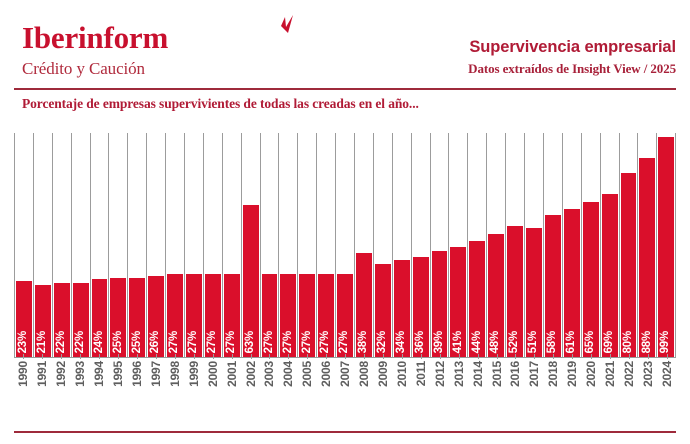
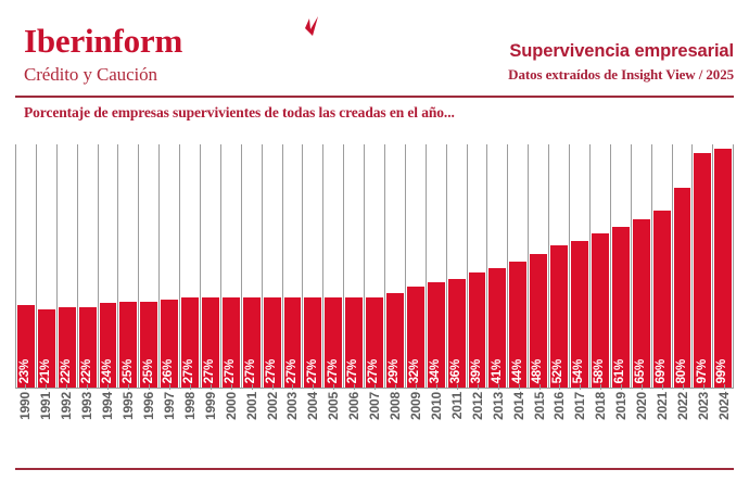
2002: 63% -> 27%
2008: 38% -> 29%
2017: 51% -> 54%
2023: 88% -> 97%
